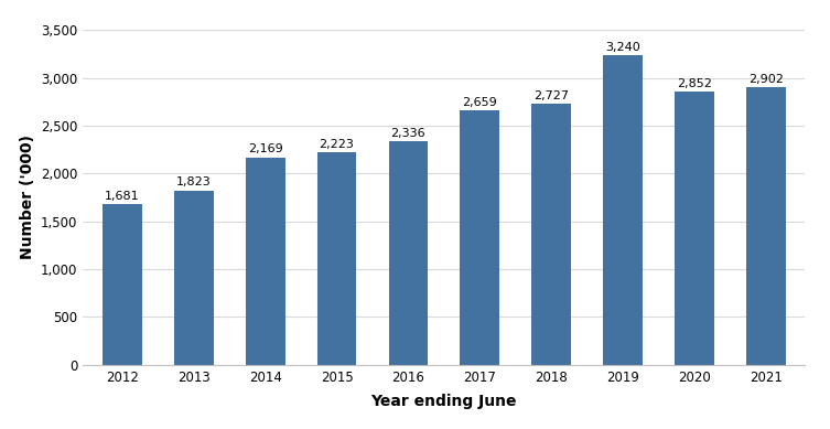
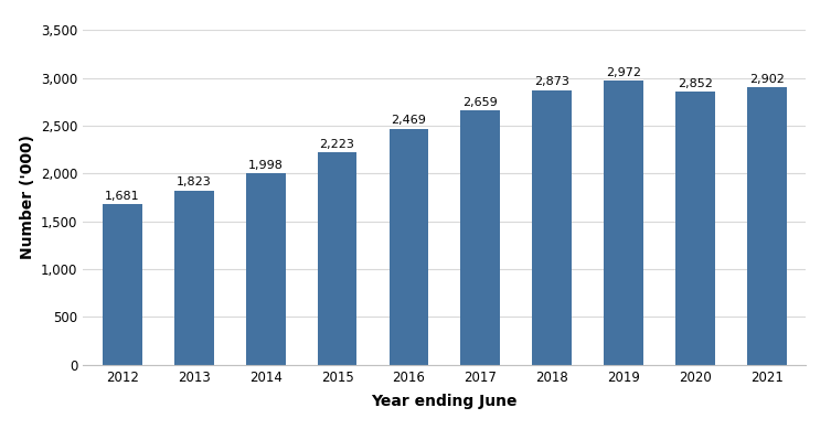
2014: 2,169 -> 1,998
2016: 2,336 -> 2,469
2018: 2,727 -> 2,873
2019: 3,240 -> 2,972
